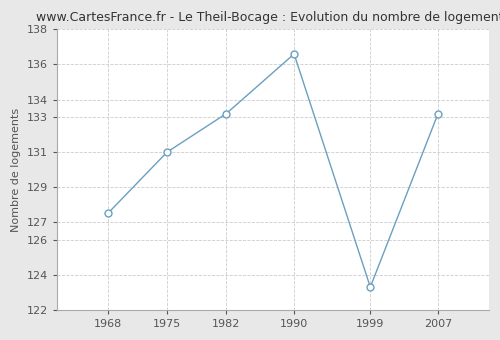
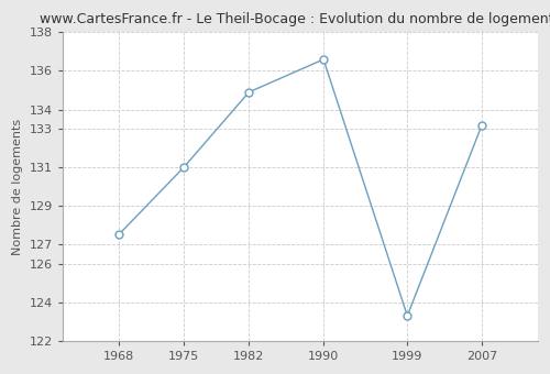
1982: 133.2 -> 134.9
